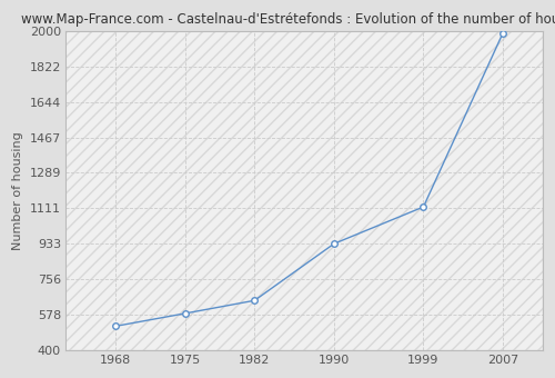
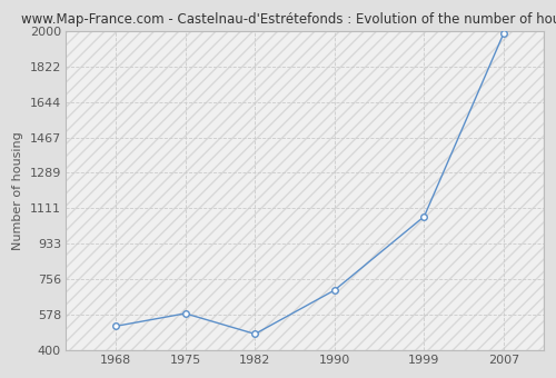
1982: 650 -> 480
1990: 930 -> 700
1999: 1120 -> 1070
